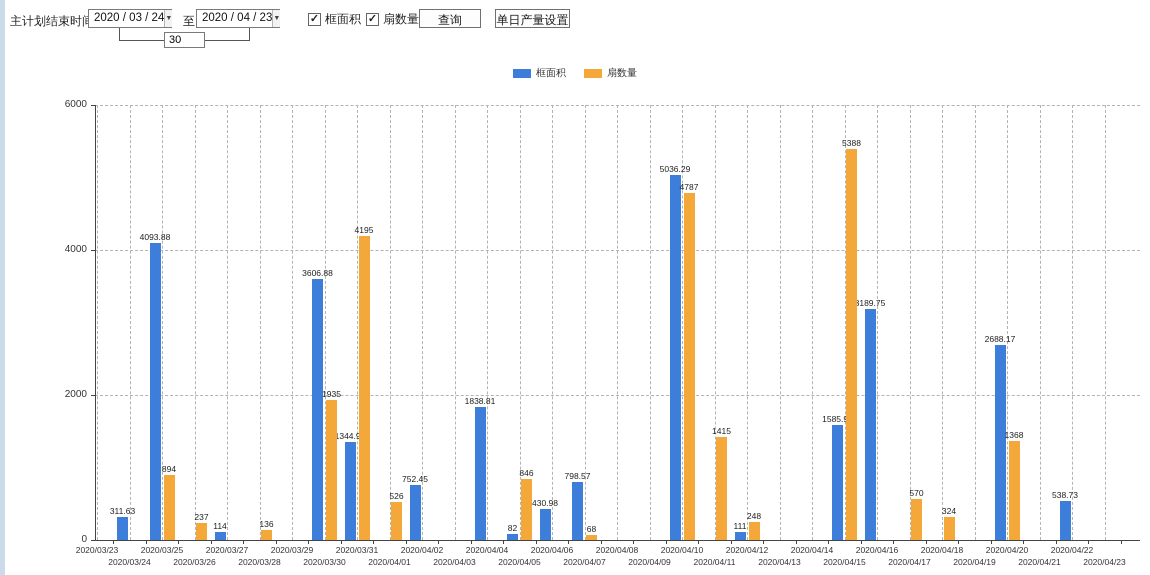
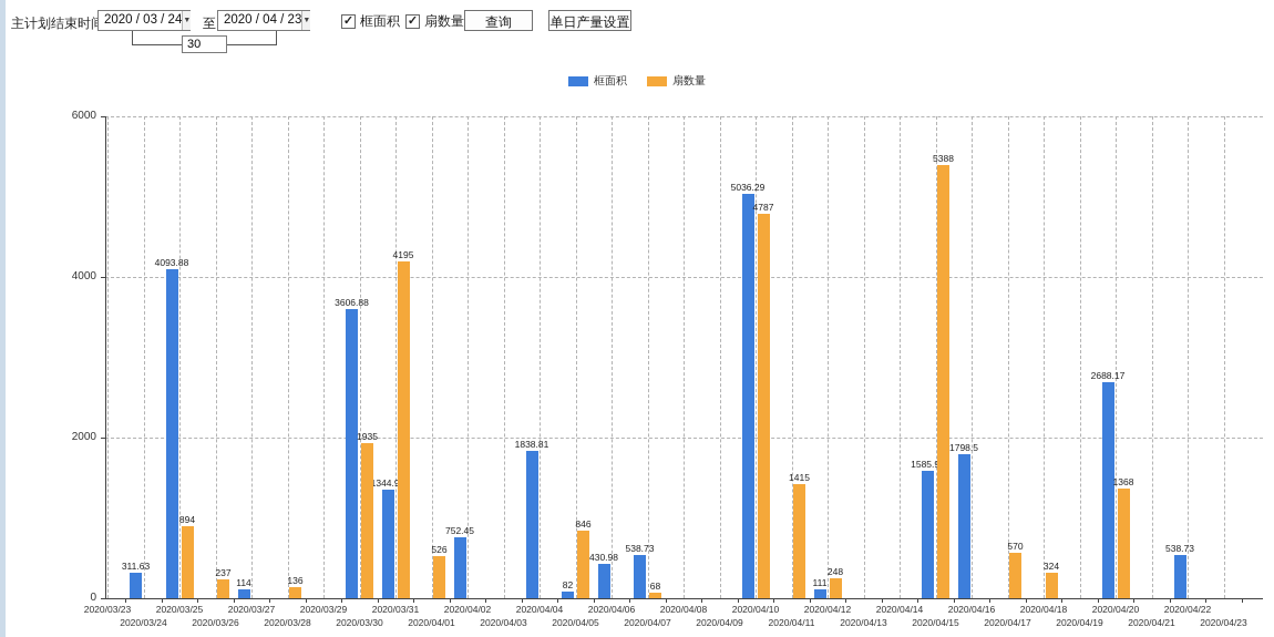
框面积/2020/04/07: 798.57 -> 538.73
框面积/2020/04/16: 3189.75 -> 1798.5
